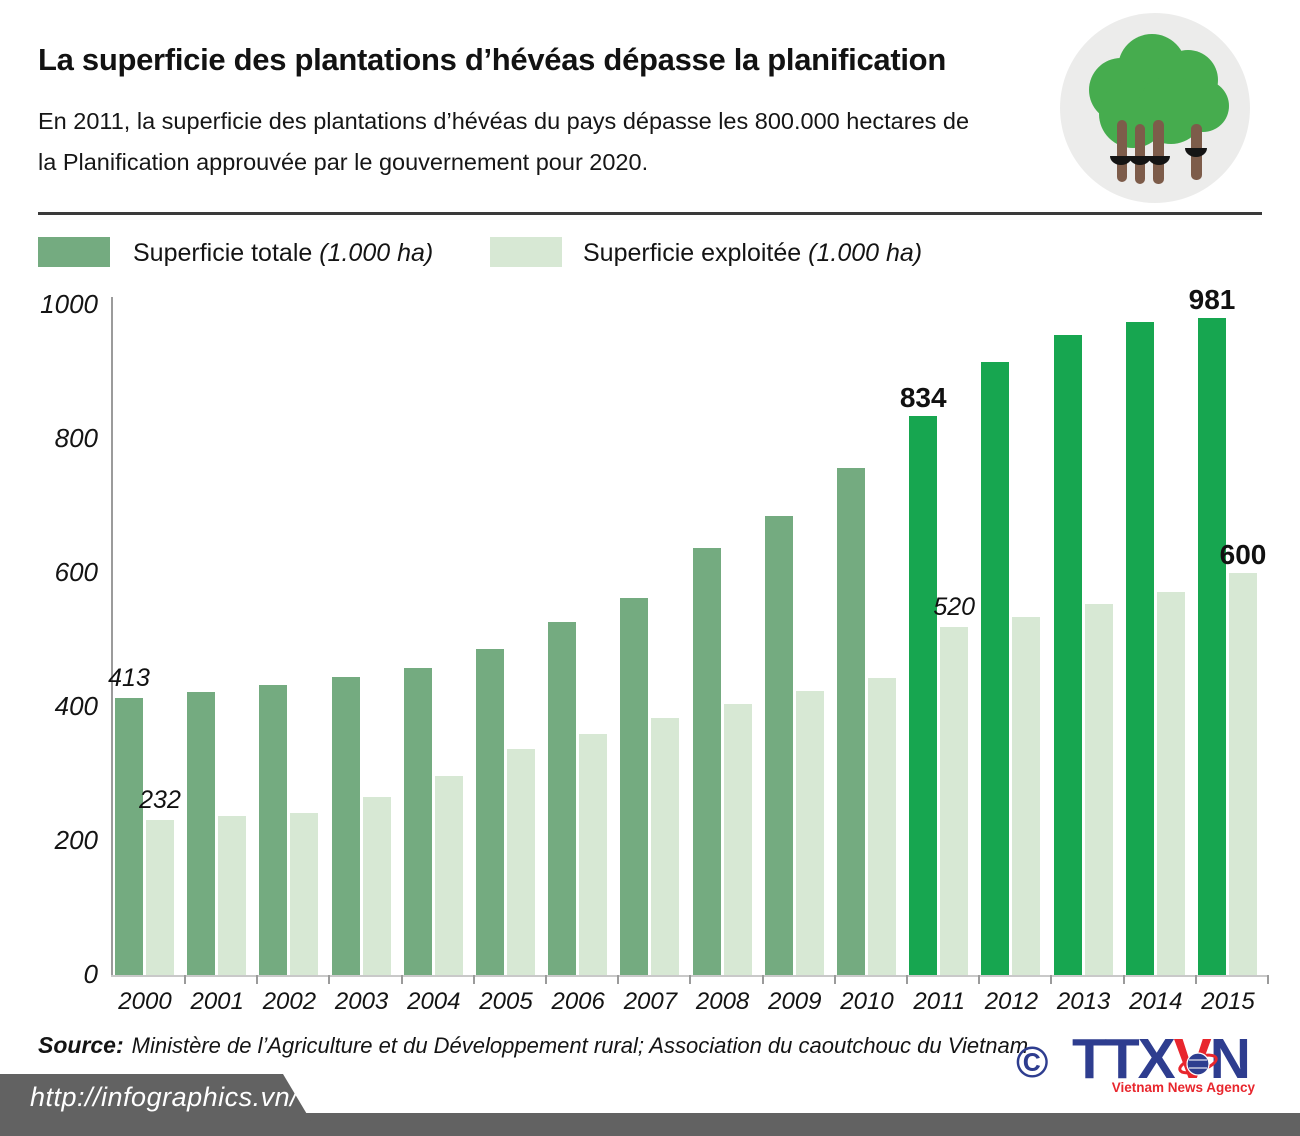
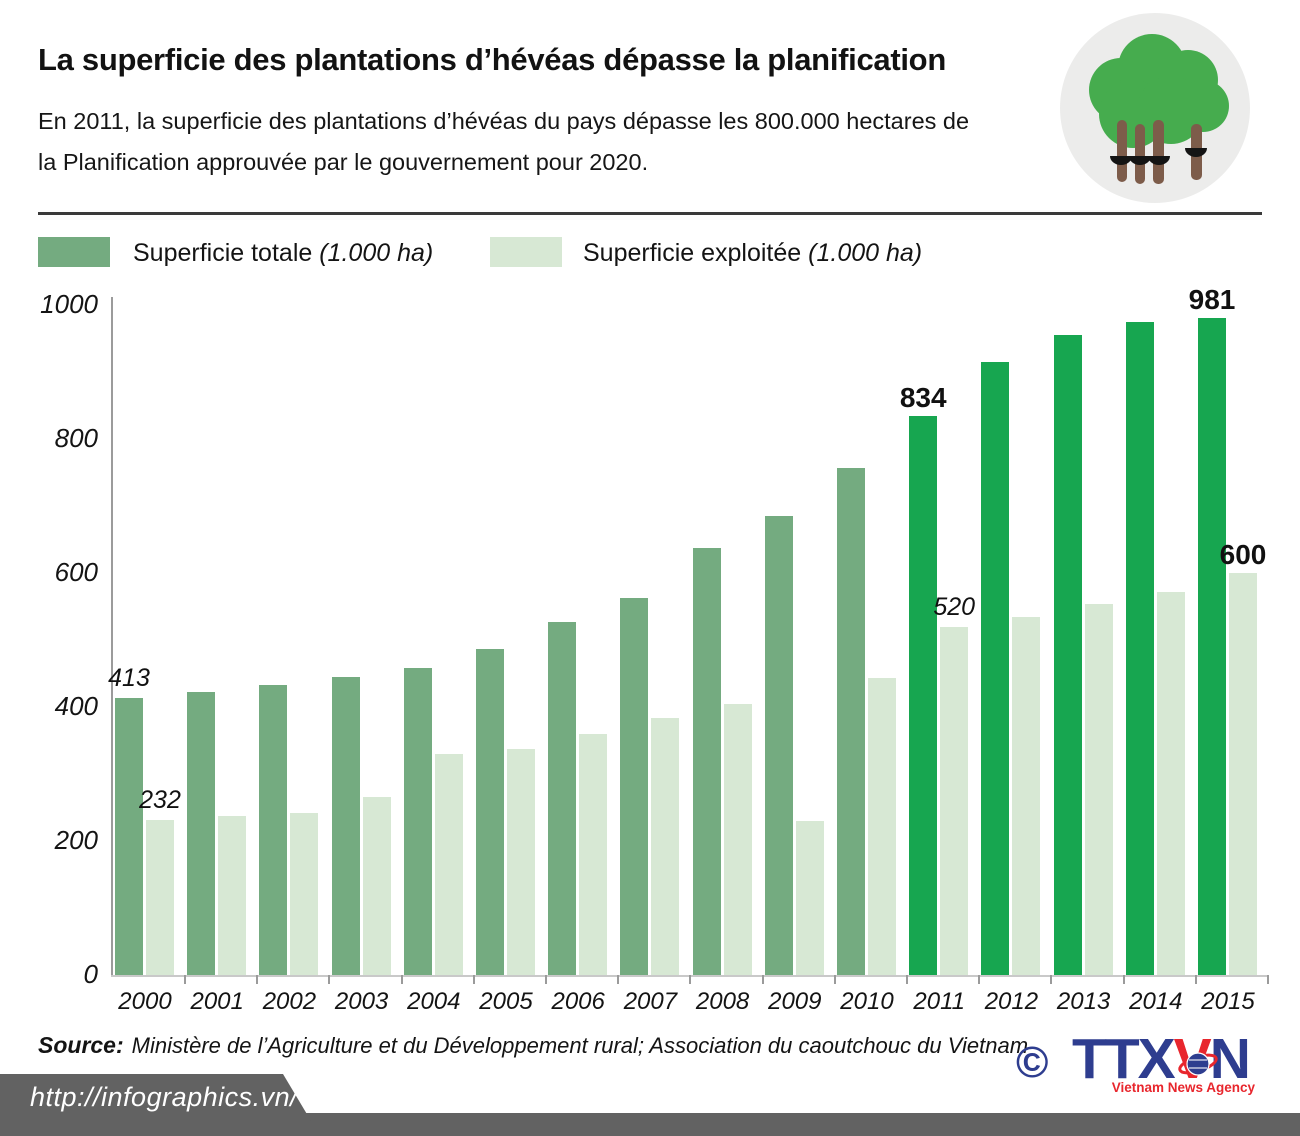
Superficie exploitée (1.000 ha)/2004: 300 -> 330
Superficie exploitée (1.000 ha)/2009: 420 -> 230
